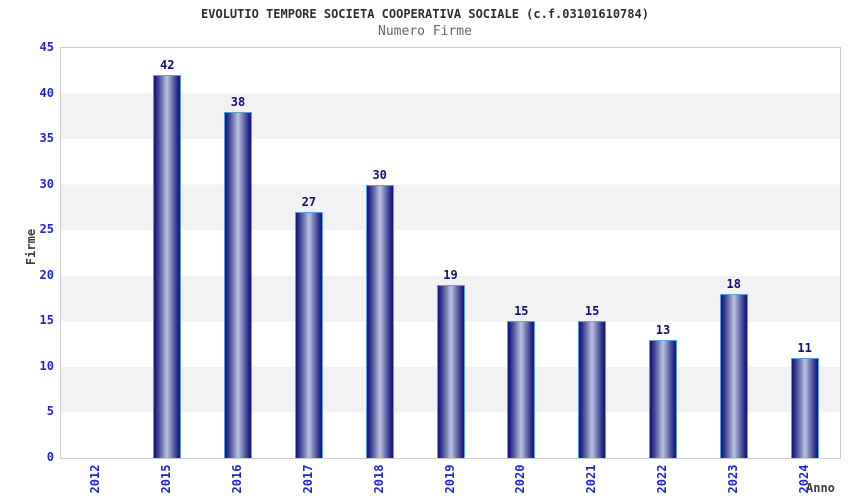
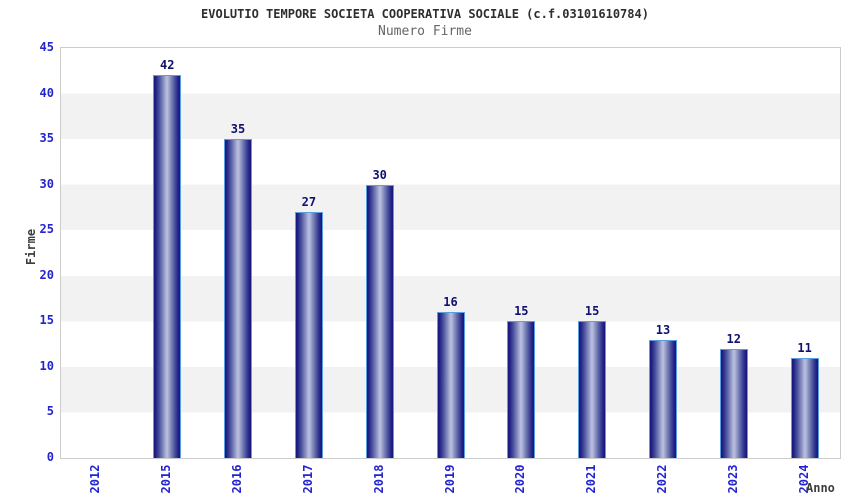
2016: 38 -> 35
2019: 19 -> 16
2023: 18 -> 12
